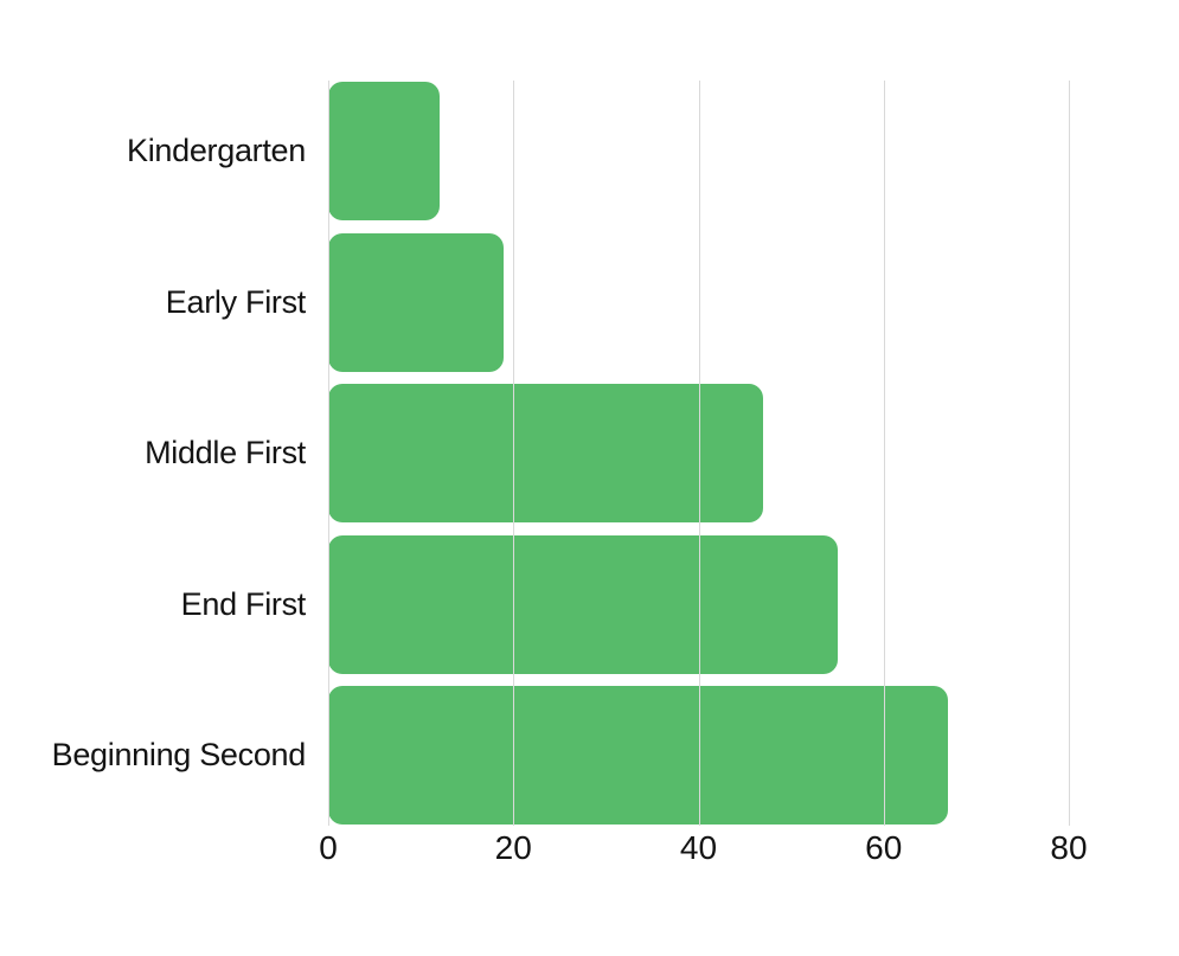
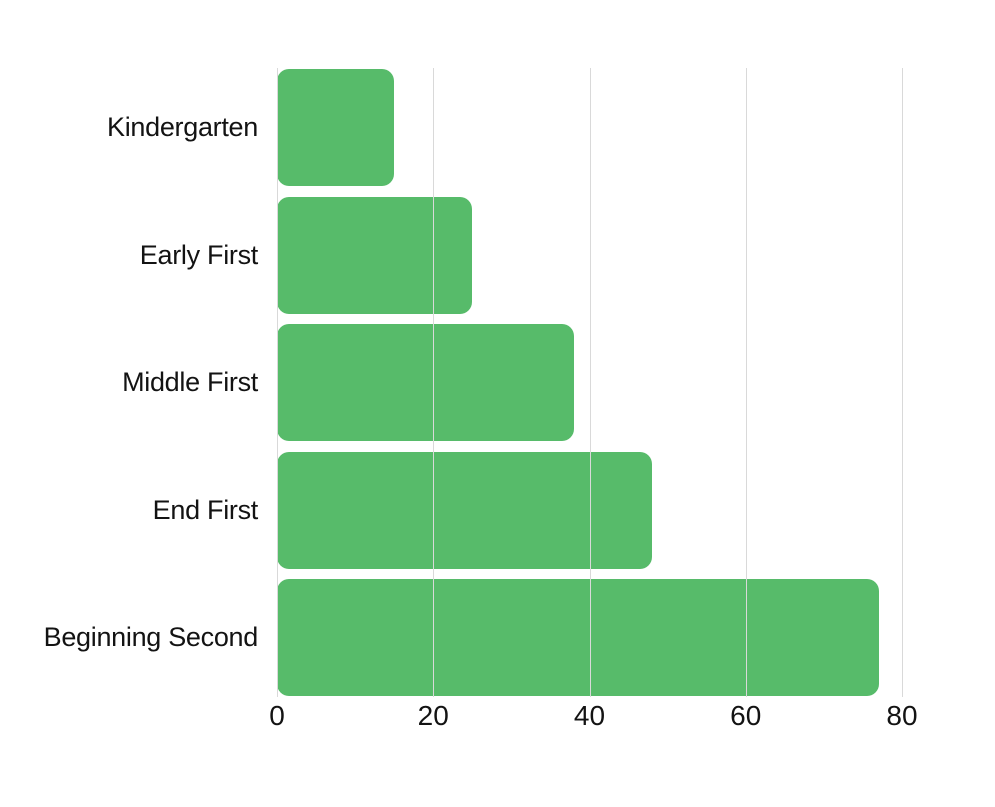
Kindergarten: 12 -> 15
Early First: 19 -> 25
Middle First: 47 -> 38
End First: 55 -> 48
Beginning Second: 67 -> 77
